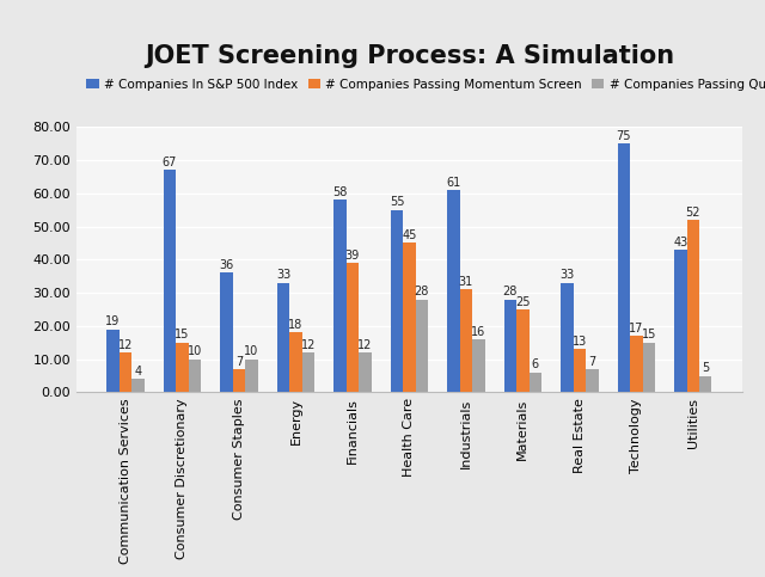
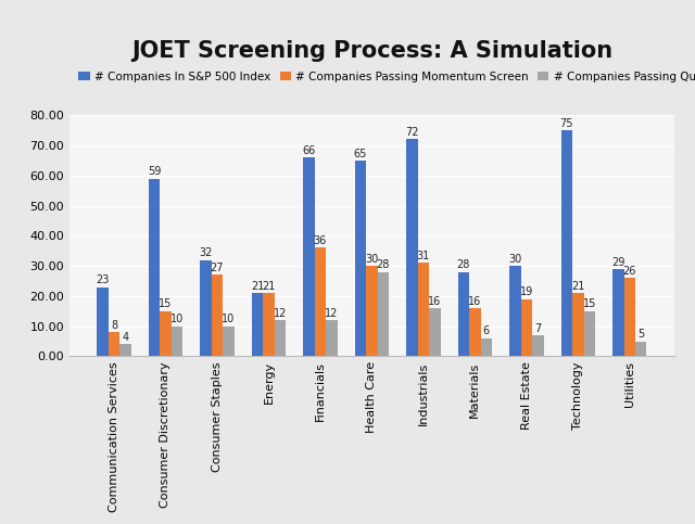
# Companies In S&P 500 Index/Communication Services: 19 -> 23
# Companies Passing Momentum Screen/Communication Services: 12 -> 8
# Companies In S&P 500 Index/Consumer Discretionary: 67 -> 59
# Companies In S&P 500 Index/Consumer Staples: 36 -> 32
# Companies Passing Momentum Screen/Consumer Staples: 7 -> 27
# Companies In S&P 500 Index/Energy: 33 -> 21
# Companies Passing Momentum Screen/Energy: 18 -> 21
# Companies In S&P 500 Index/Financials: 58 -> 66
# Companies Passing Momentum Screen/Financials: 39 -> 36
# Companies In S&P 500 Index/Health Care: 55 -> 65
# Companies Passing Momentum Screen/Health Care: 45 -> 30
# Companies In S&P 500 Index/Industrials: 61 -> 72
# Companies Passing Momentum Screen/Materials: 25 -> 16
# Companies In S&P 500 Index/Real Estate: 33 -> 30
# Companies Passing Momentum Screen/Real Estate: 13 -> 19
# Companies Passing Momentum Screen/Technology: 17 -> 21
# Companies In S&P 500 Index/Utilities: 43 -> 29
# Companies Passing Momentum Screen/Utilities: 52 -> 26
